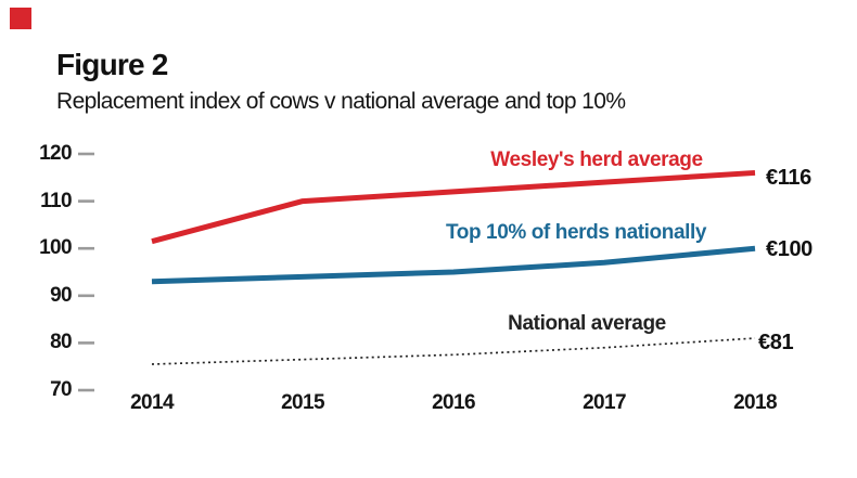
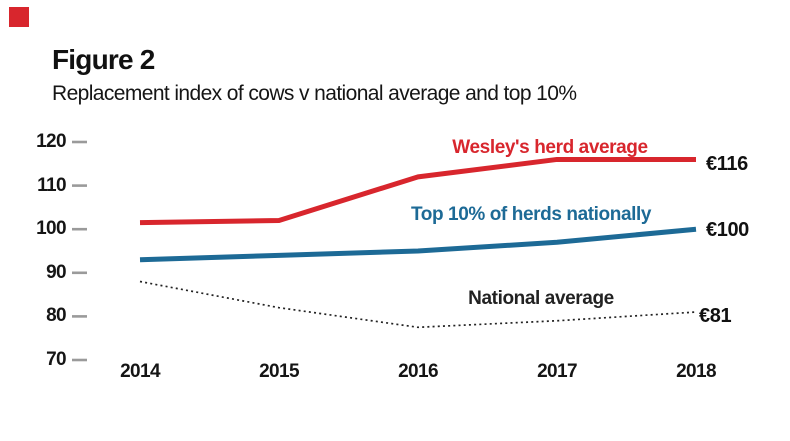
National average/2014: 76 -> 88
Wesley's herd average/2015: 110 -> 102
National average/2015: 76 -> 82
Wesley's herd average/2017: 114 -> 116
